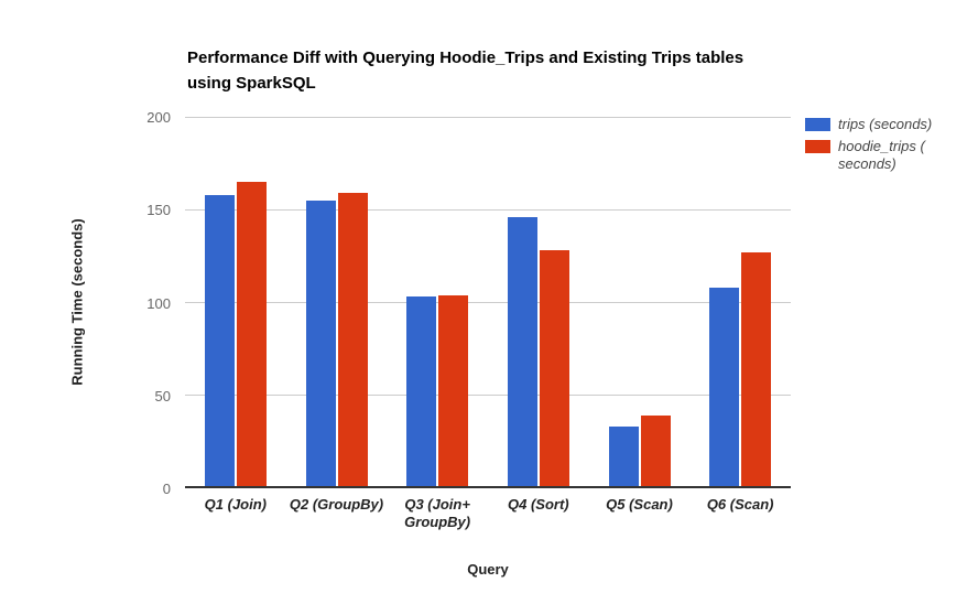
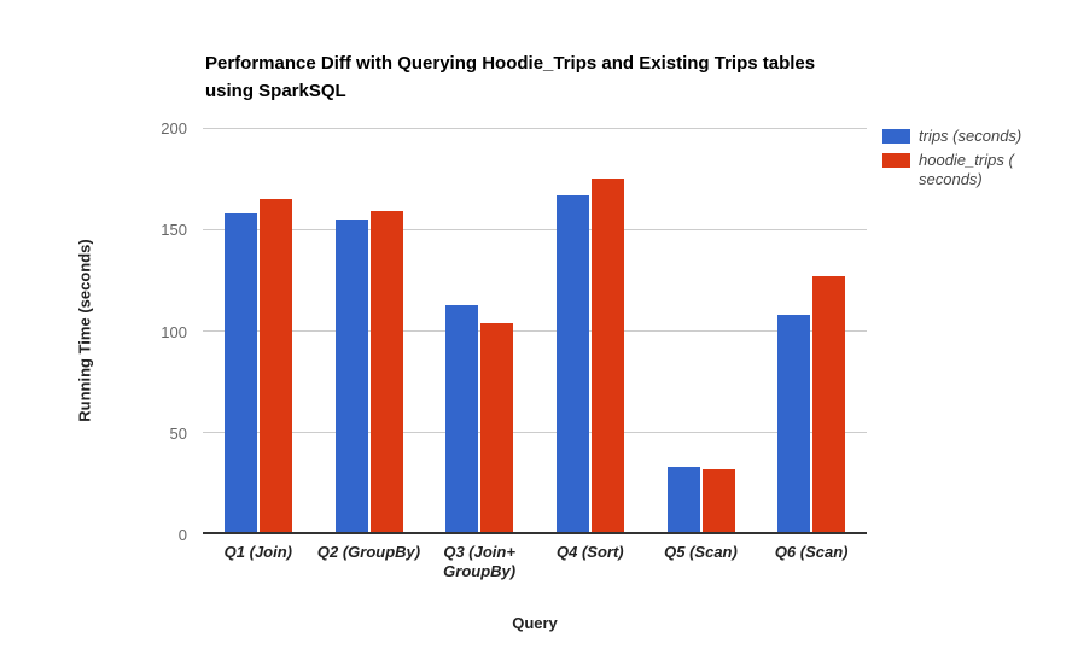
trips (seconds)/Q3 (Join+ GroupBy): 103 -> 113
trips (seconds)/Q4 (Sort): 146 -> 167
hoodie_trips (seconds)/Q4 (Sort): 128 -> 175
hoodie_trips (seconds)/Q5 (Scan): 39 -> 32
